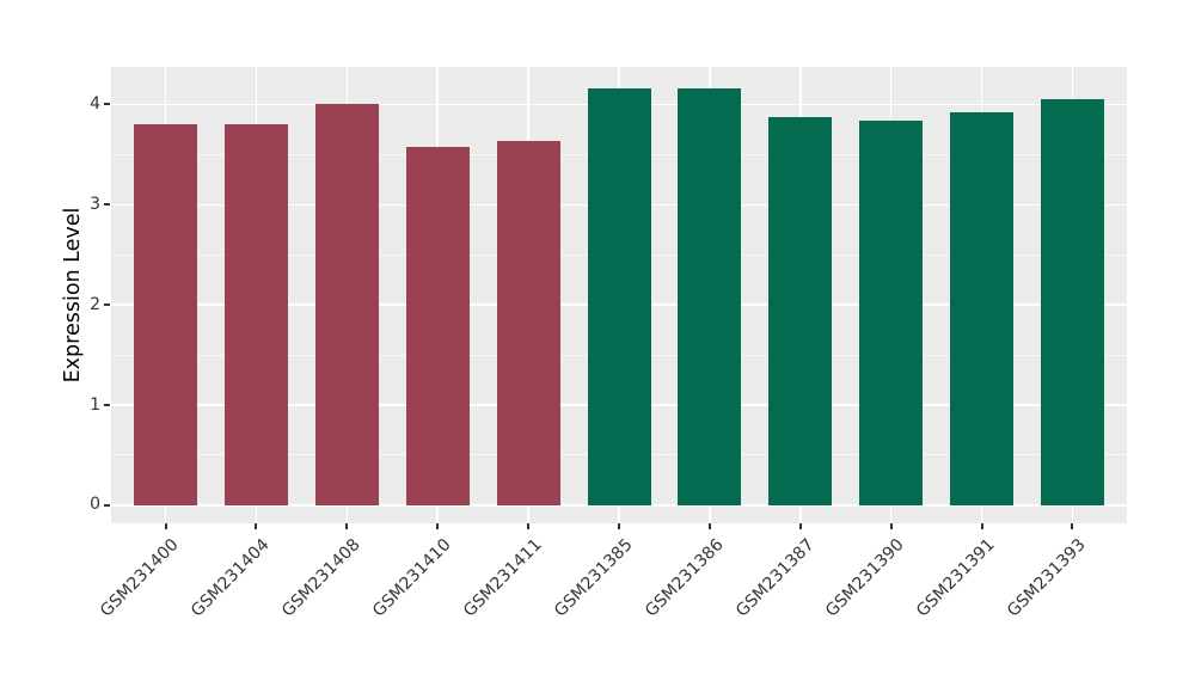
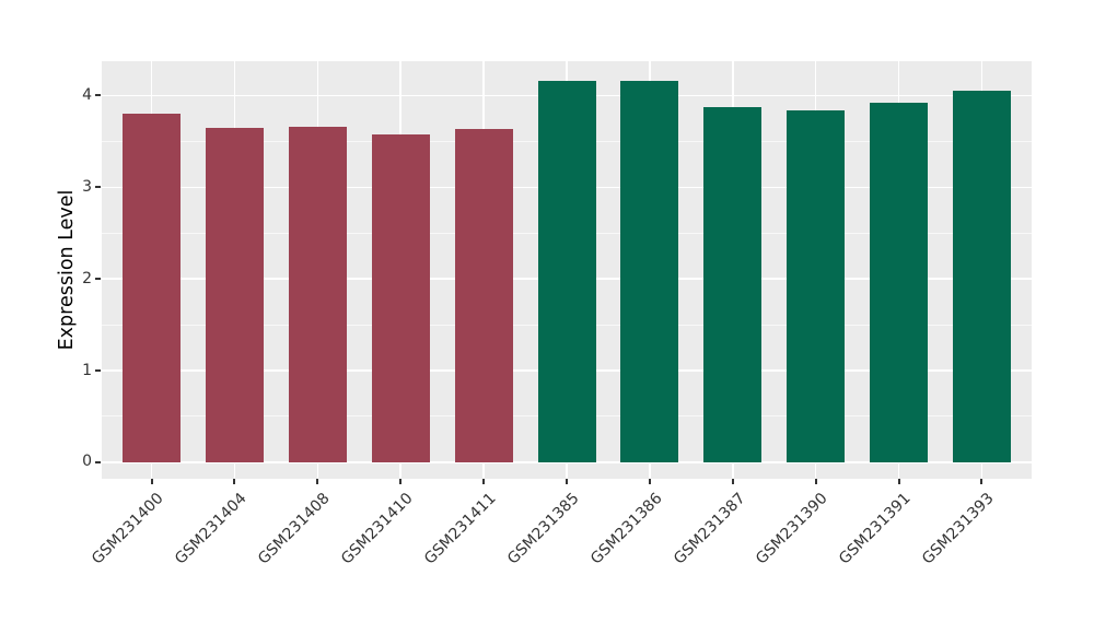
GSM231404: 3.8 -> 3.6
GSM231408: 4.0 -> 3.7
